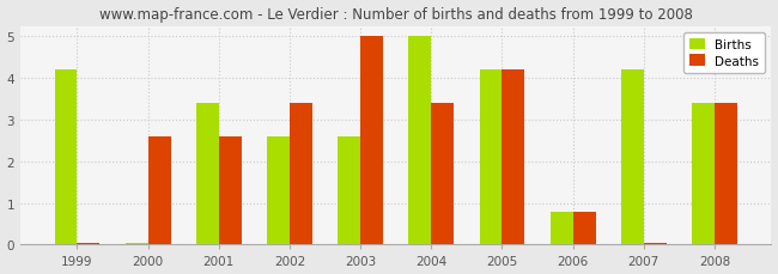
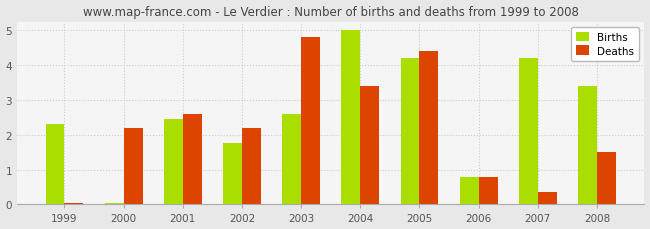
Births/1999: 4.20 -> 2.30
Deaths/2000: 2.60 -> 2.20
Births/2001: 3.40 -> 2.45
Births/2002: 2.60 -> 1.75
Deaths/2002: 3.40 -> 2.20
Deaths/2003: 5.00 -> 4.80
Deaths/2005: 4.20 -> 4.40
Deaths/2007: 0.05 -> 0.35
Deaths/2008: 3.40 -> 1.50
